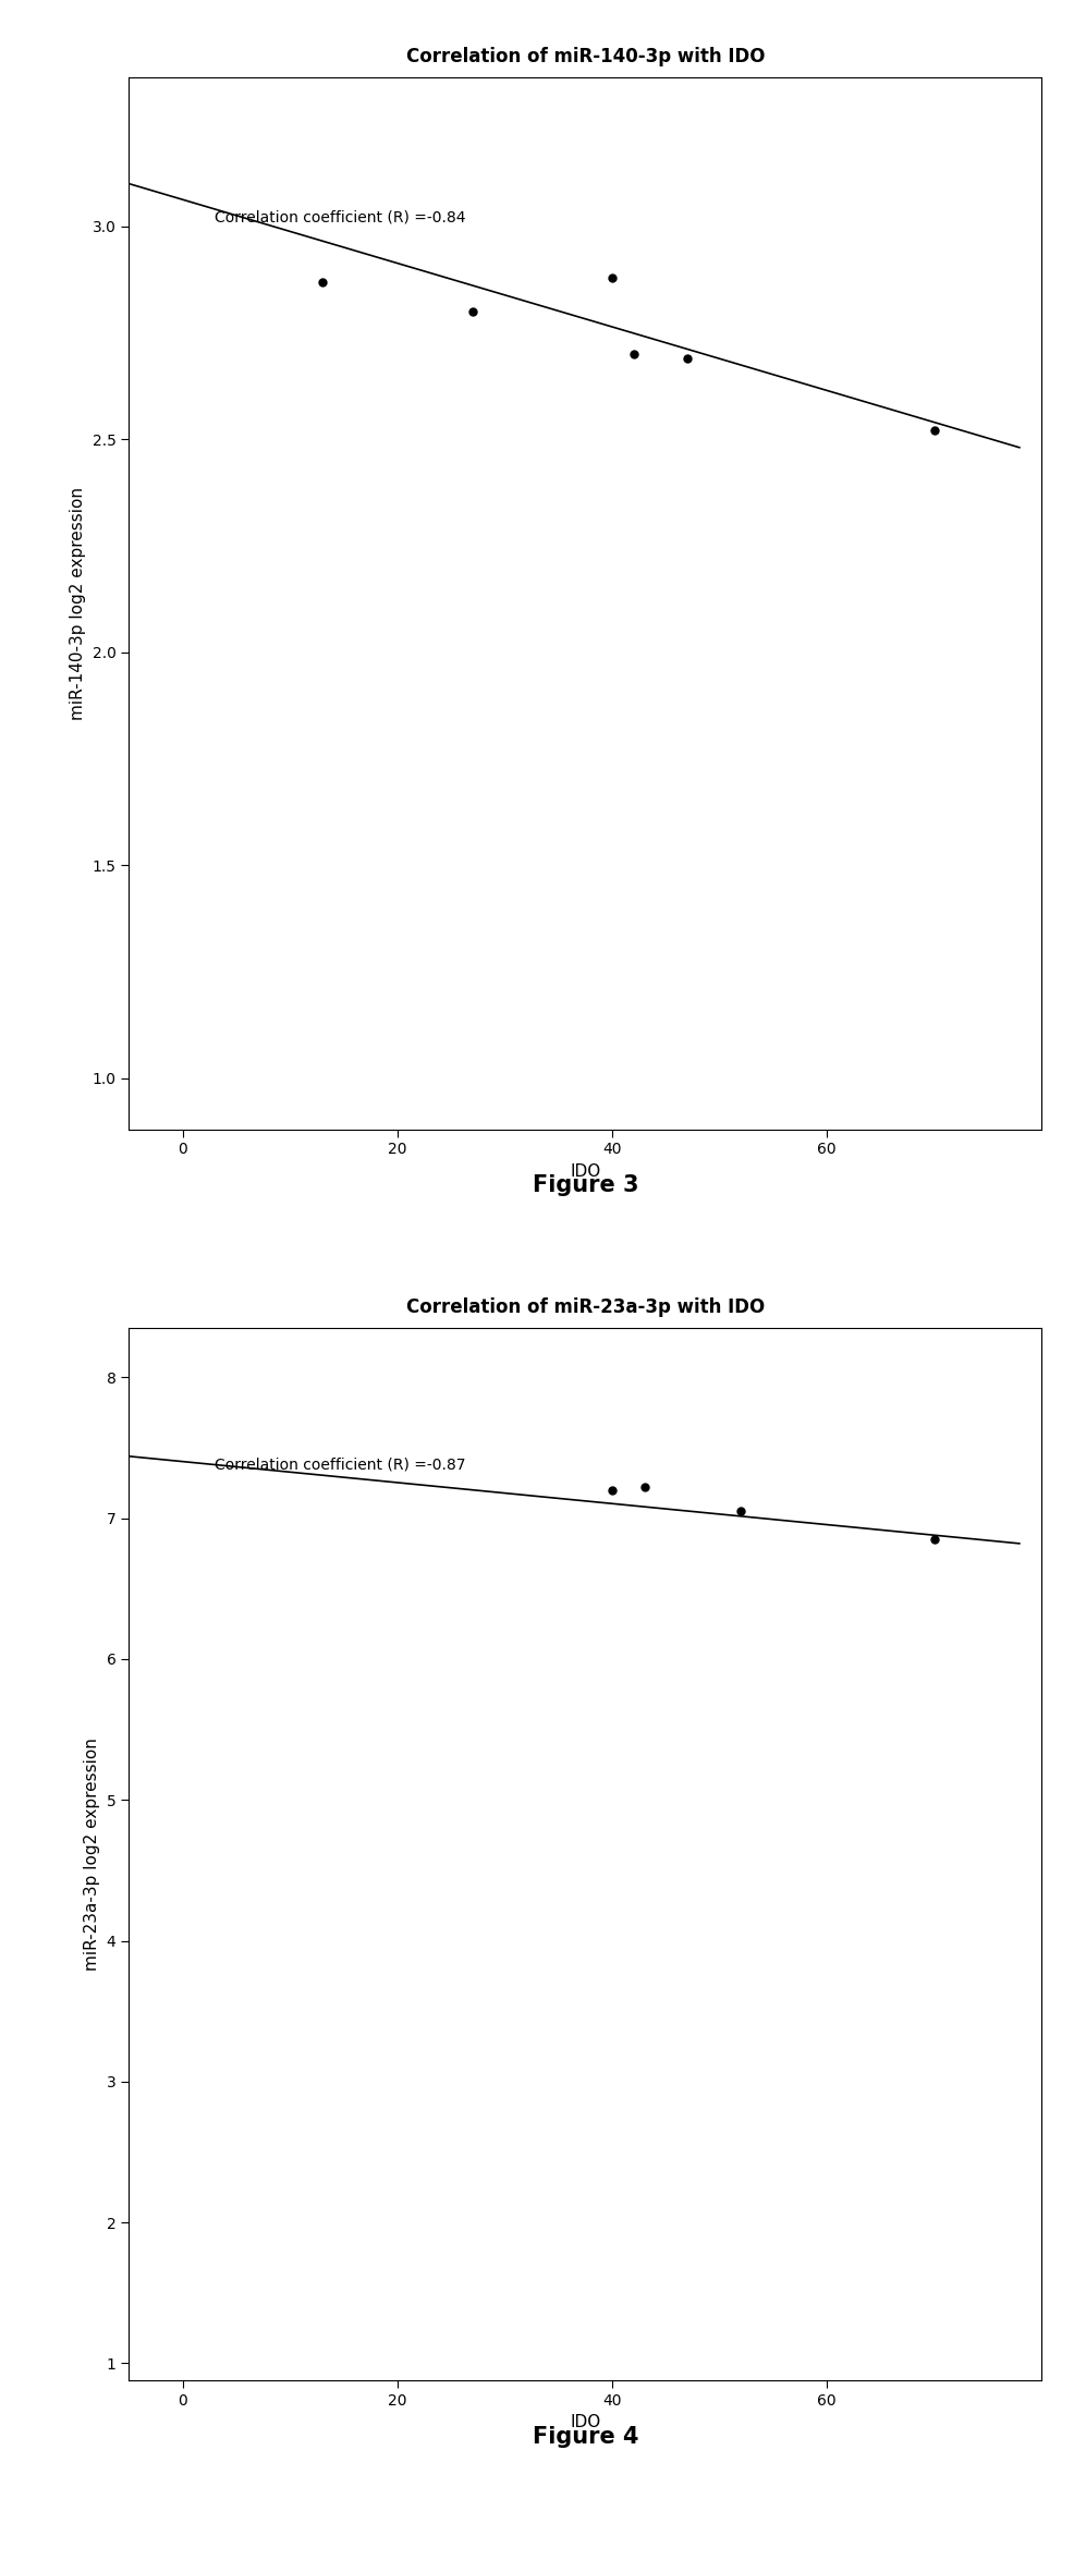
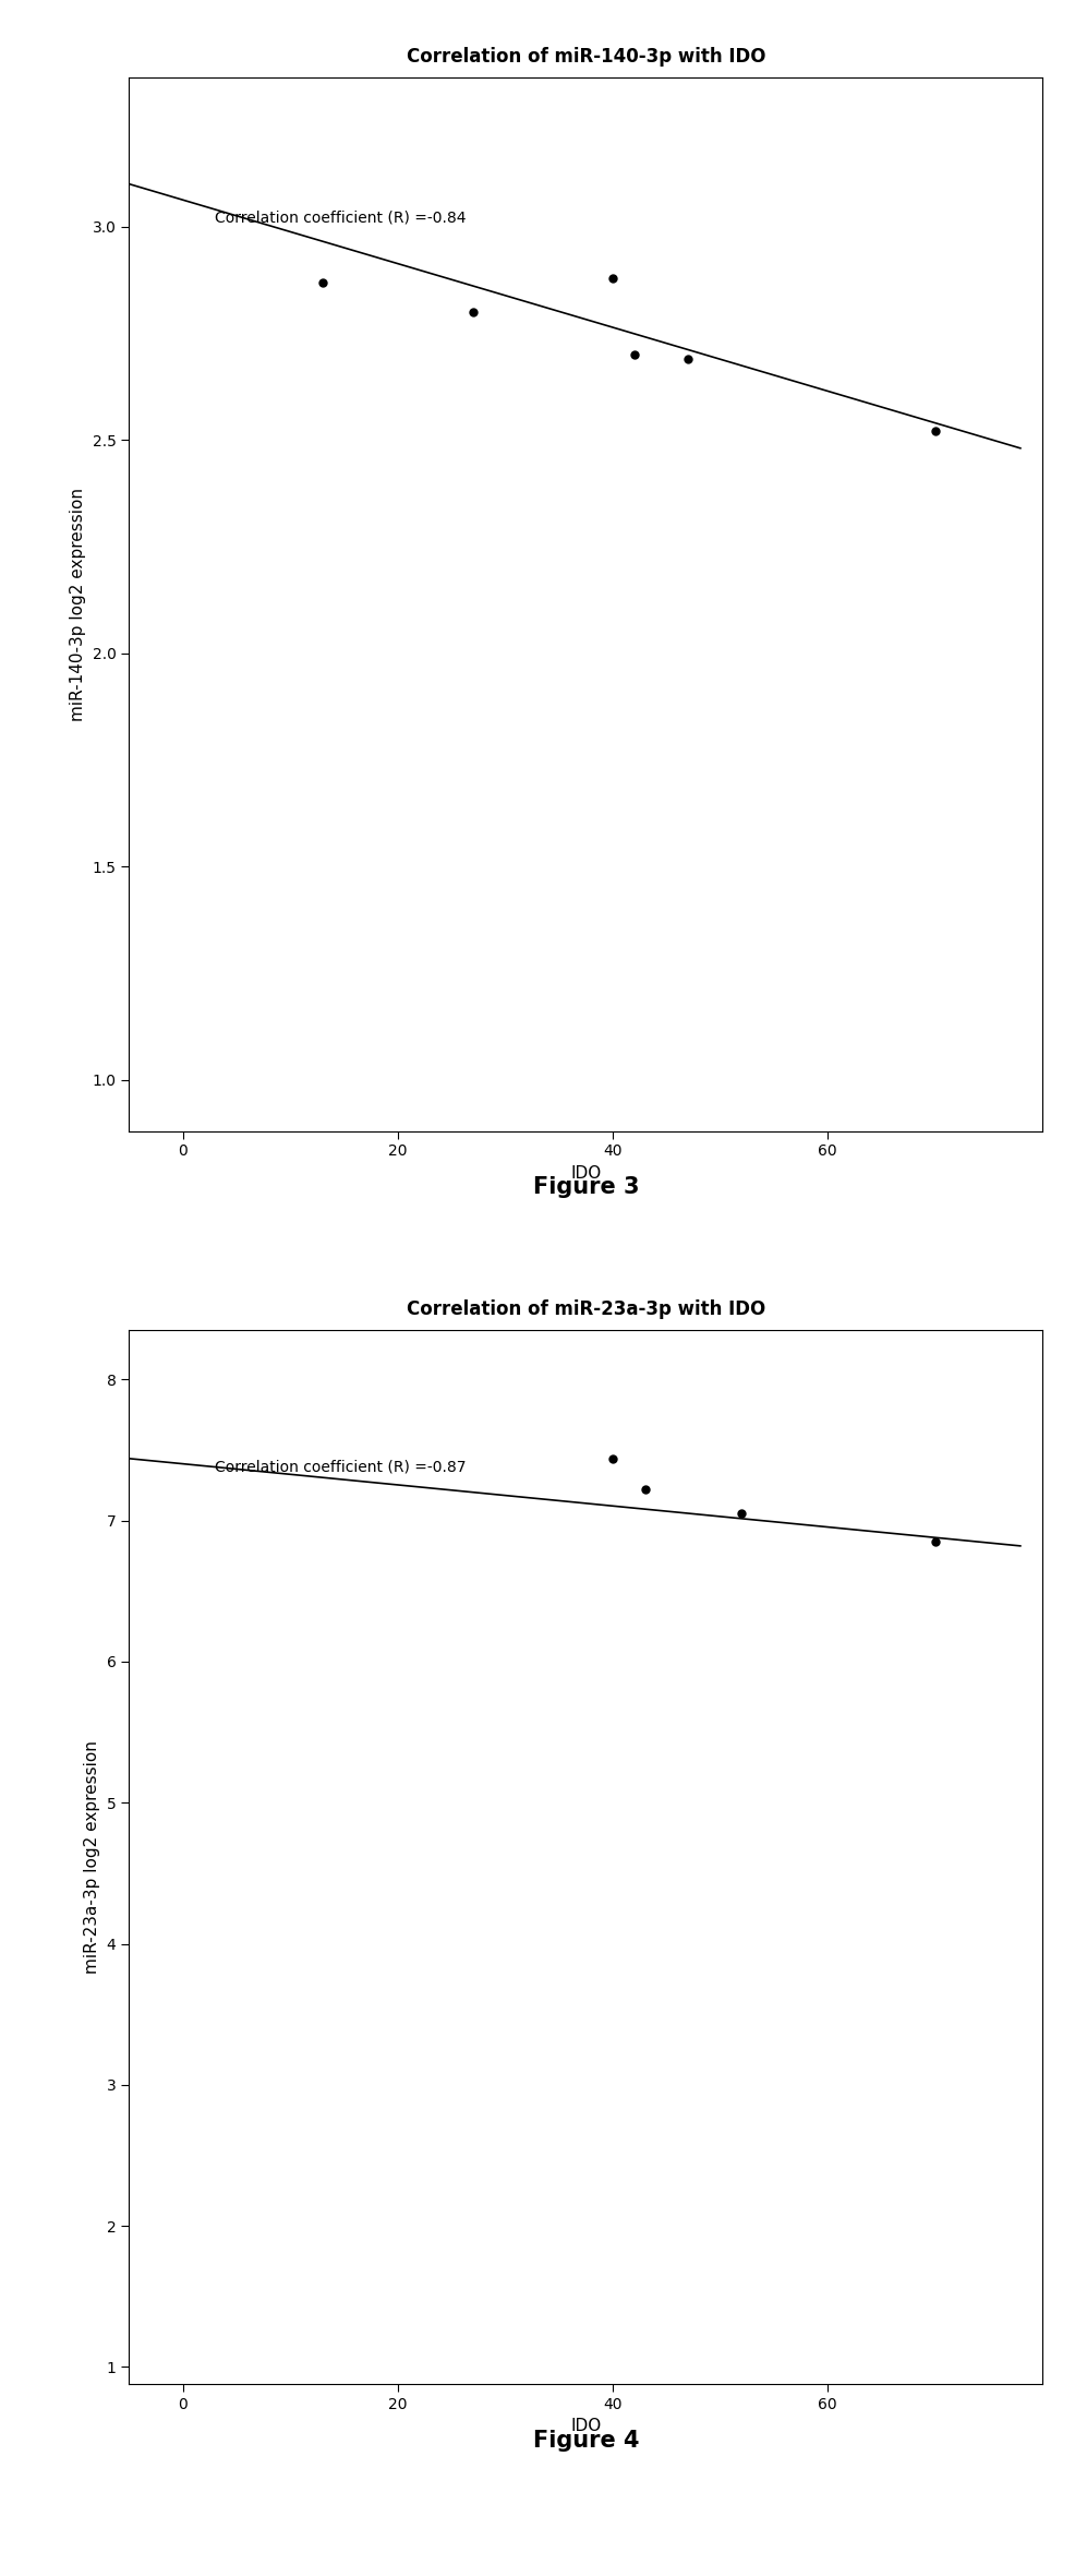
Correlation of miR-23a-3p with IDO/40: 7.20 -> 7.44
